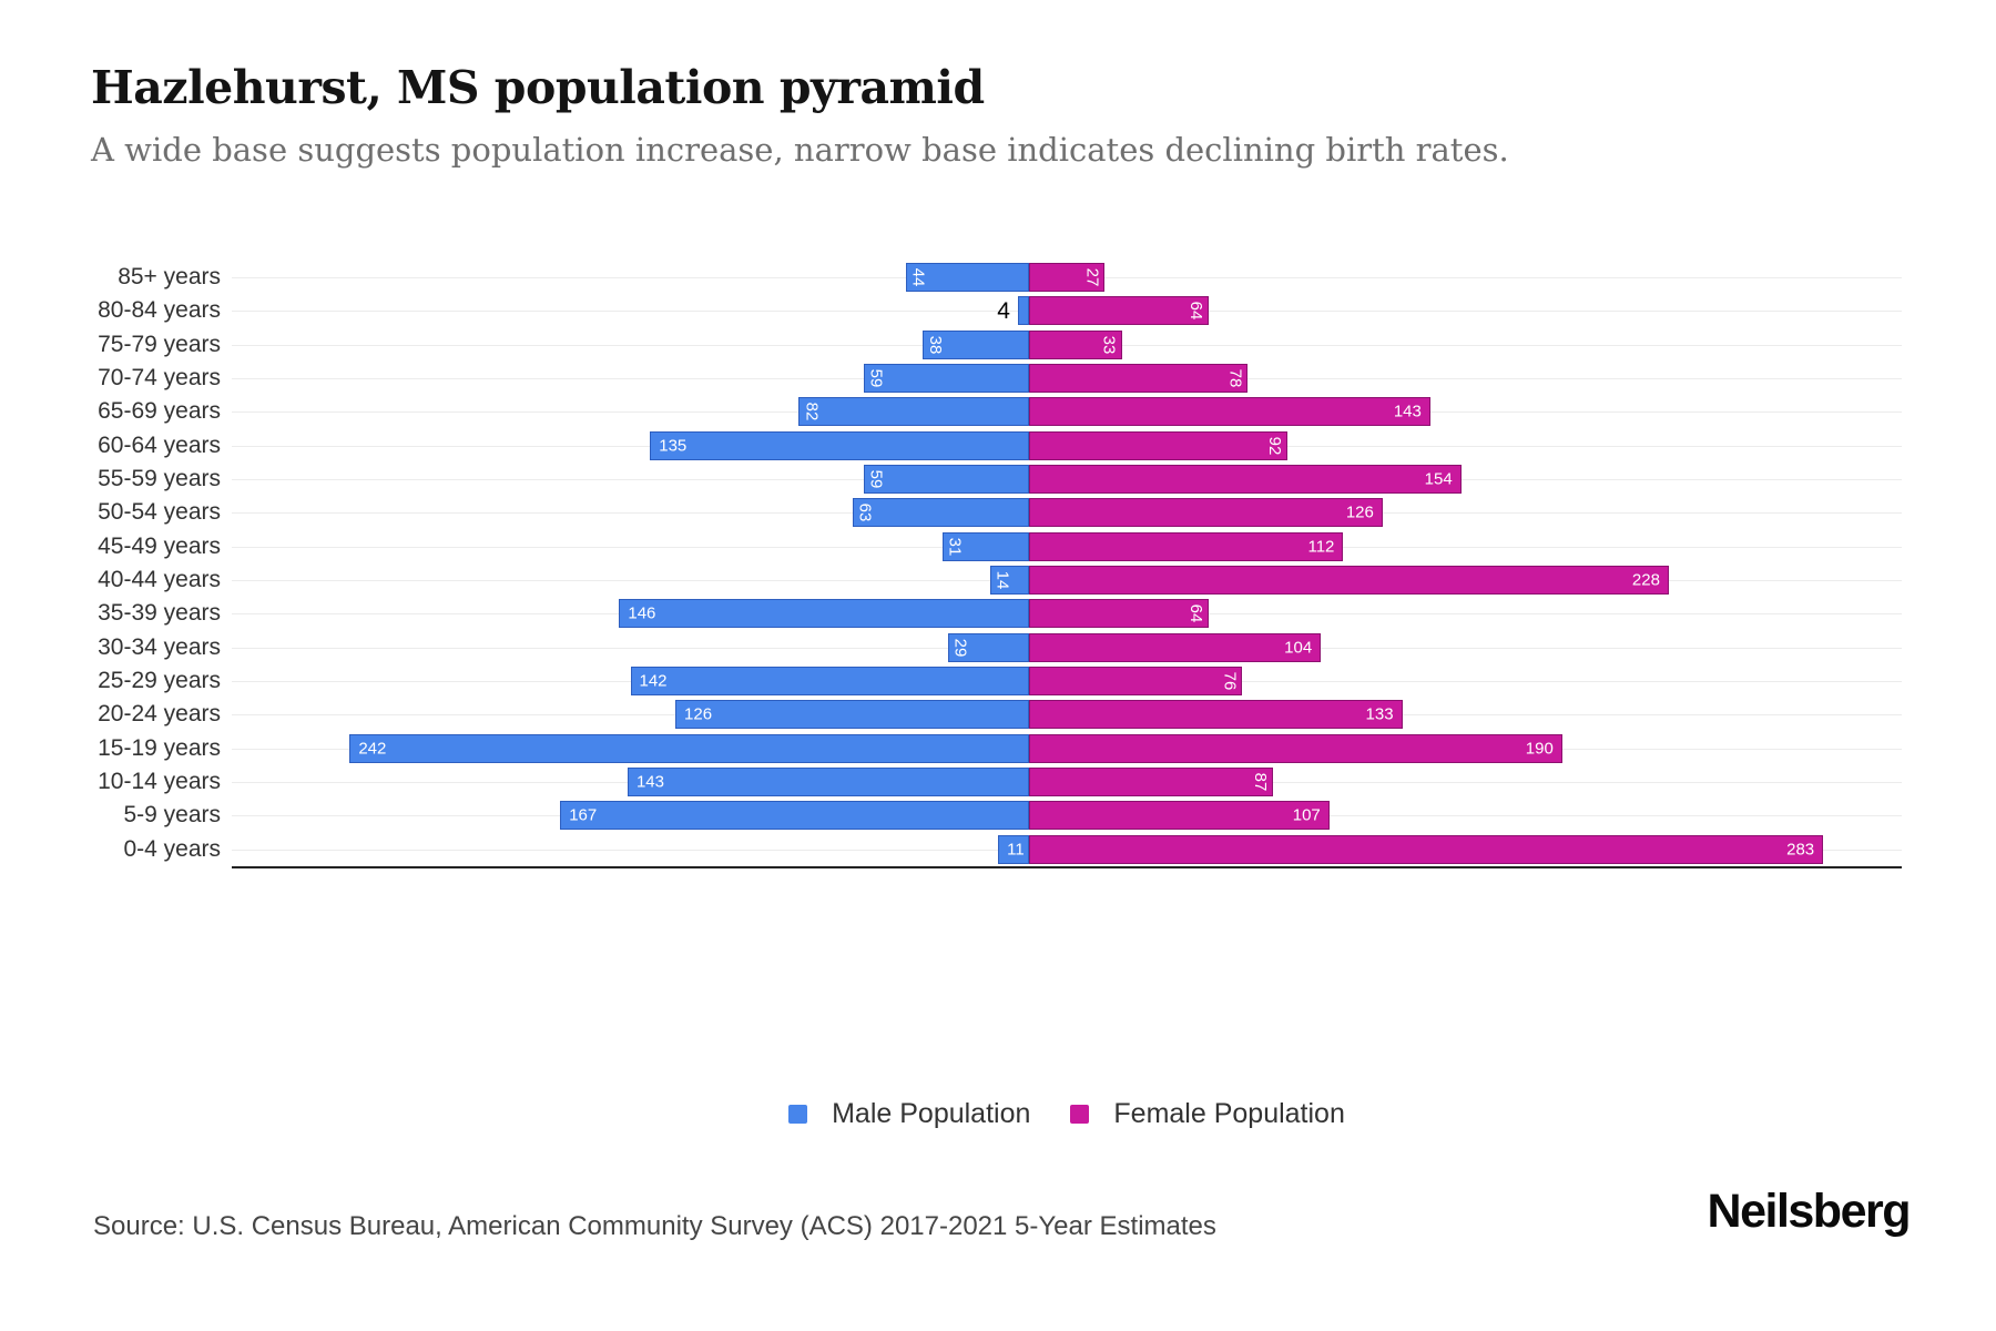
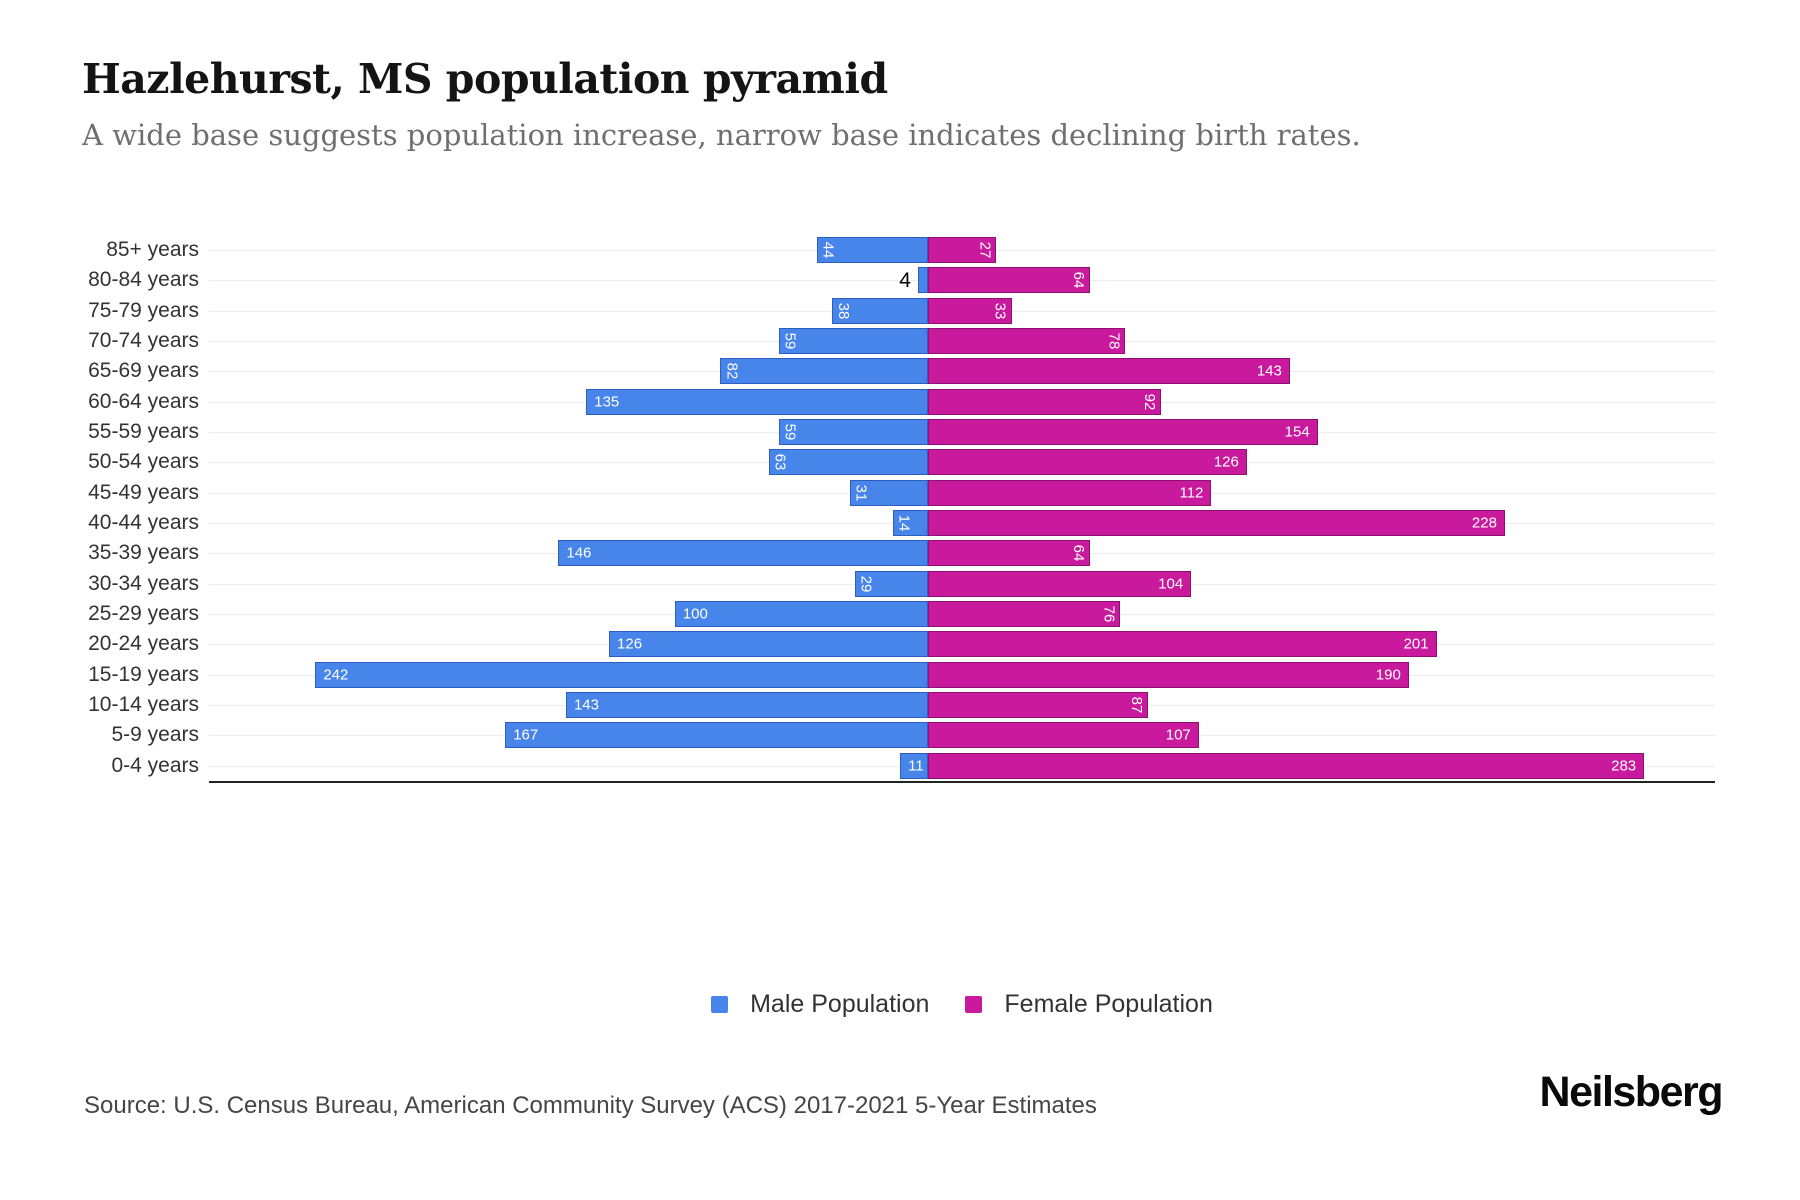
Male Population/25-29 years: 142 -> 100
Female Population/20-24 years: 133 -> 201
